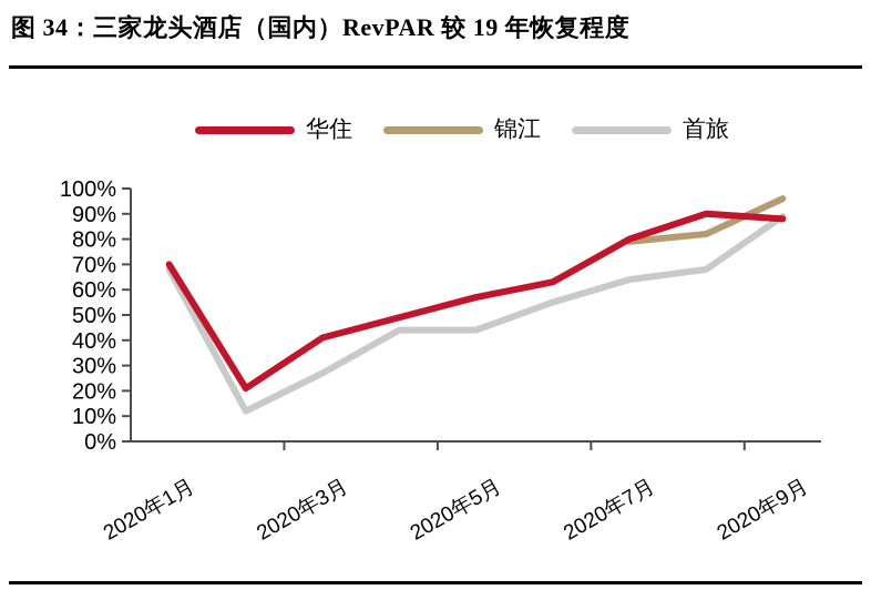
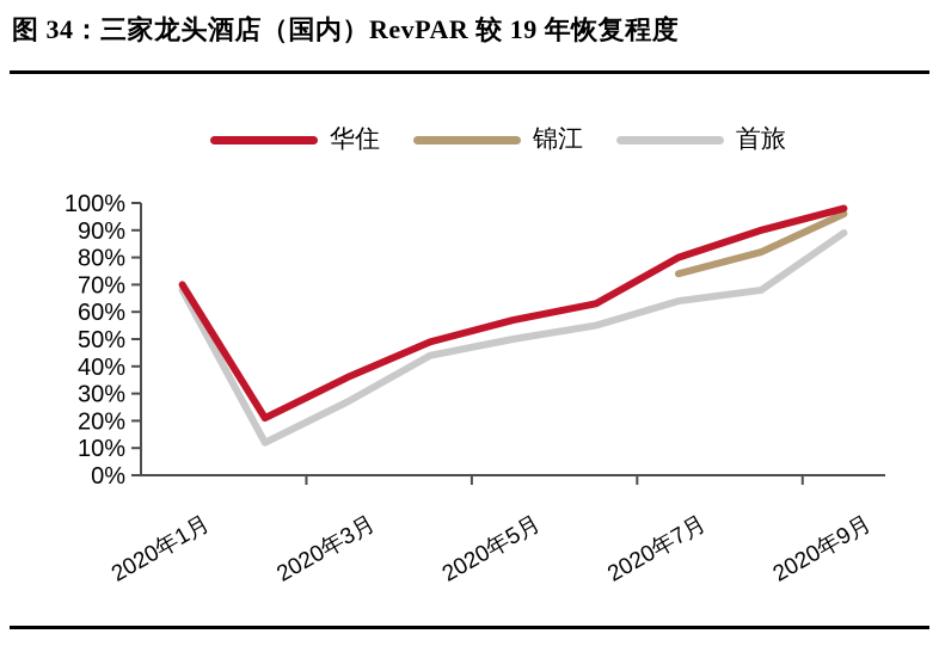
华住/2020年3月: 41% -> 36%
首旅/2020年5月: 44% -> 50%
锦江/2020年7月: 79% -> 74%
华住/2020年9月: 88% -> 98%
